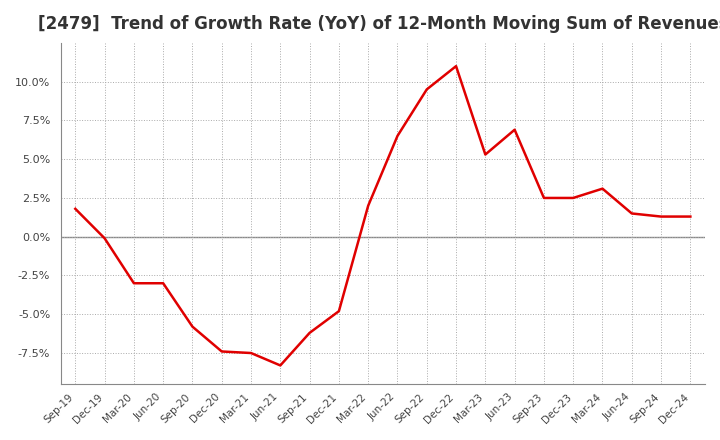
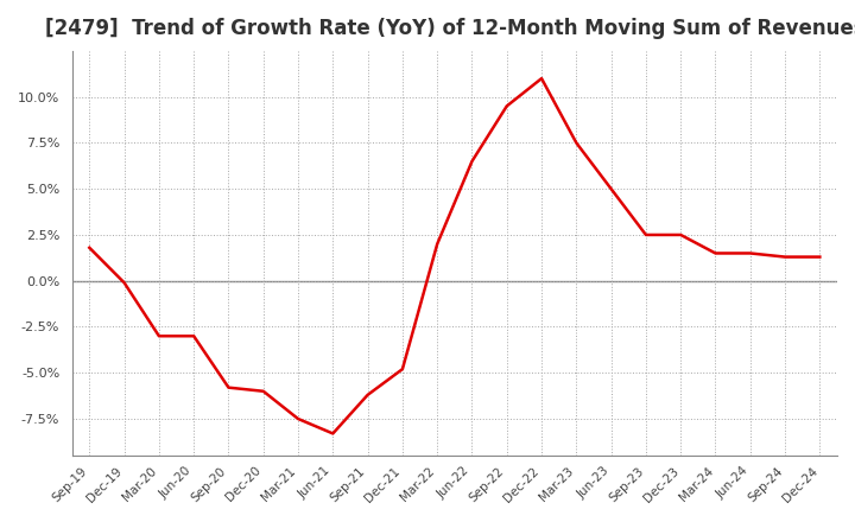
Dec-20: -7.4% -> -6.0%
Mar-23: 5.3% -> 7.5%
Jun-23: 6.9% -> 5.0%
Mar-24: 3.1% -> 1.5%
